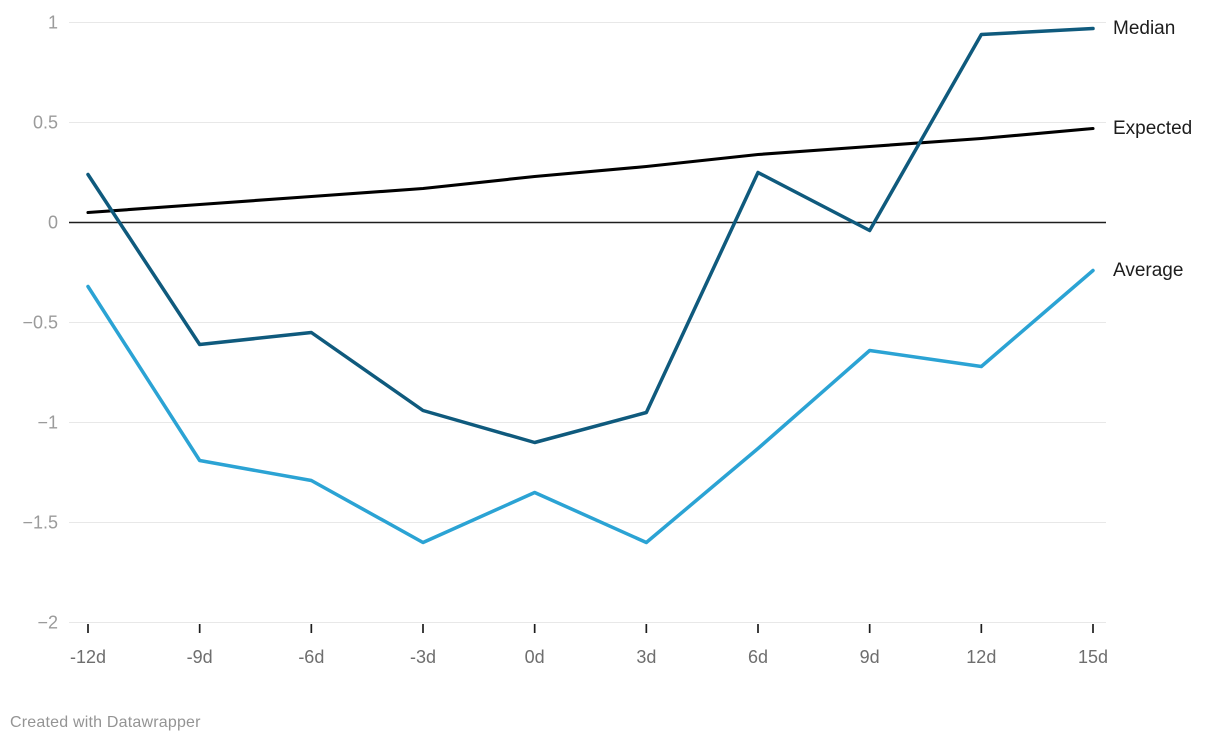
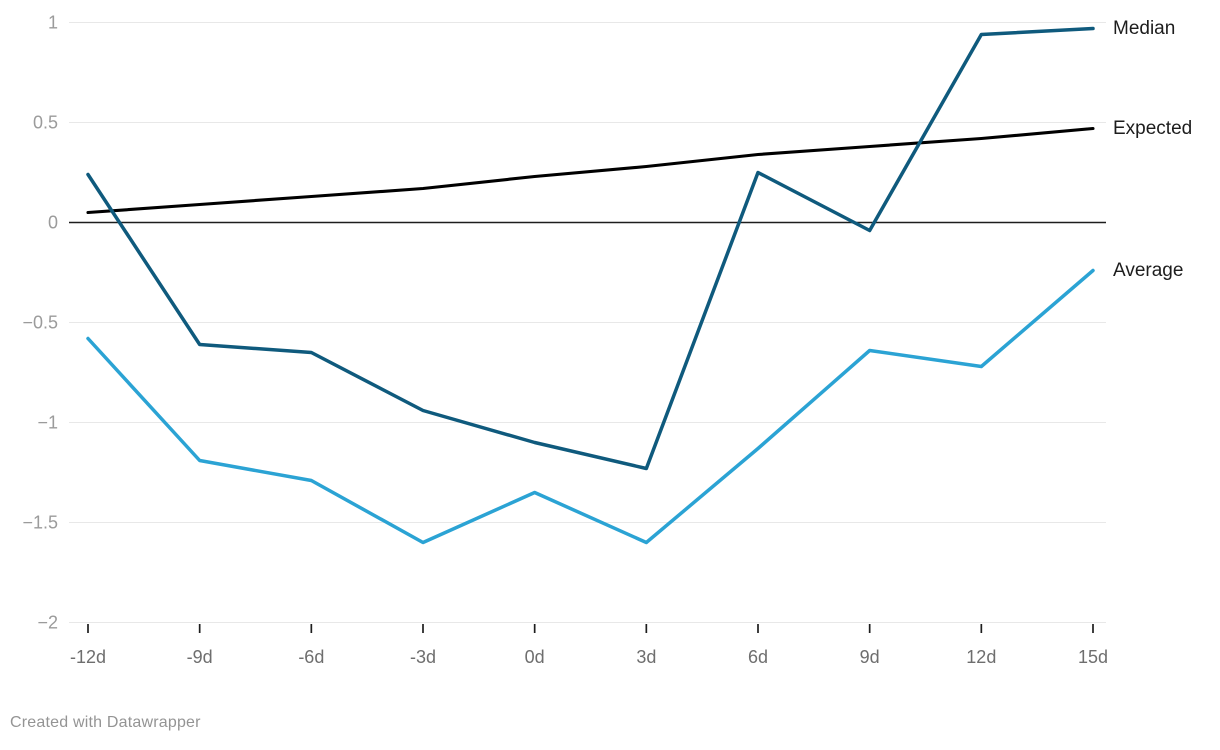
Average/-12d: -0.32 -> -0.58
Median/-6d: -0.55 -> -0.65
Median/3d: -0.95 -> -1.23
